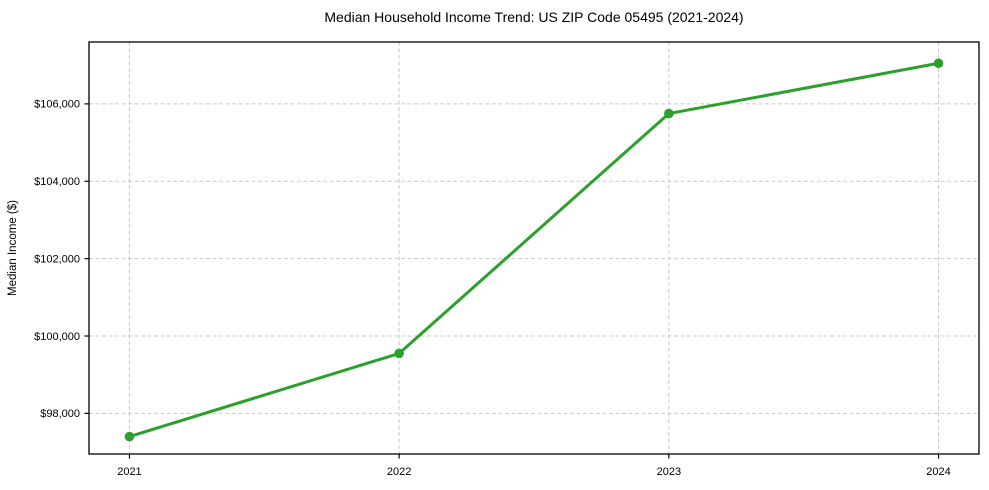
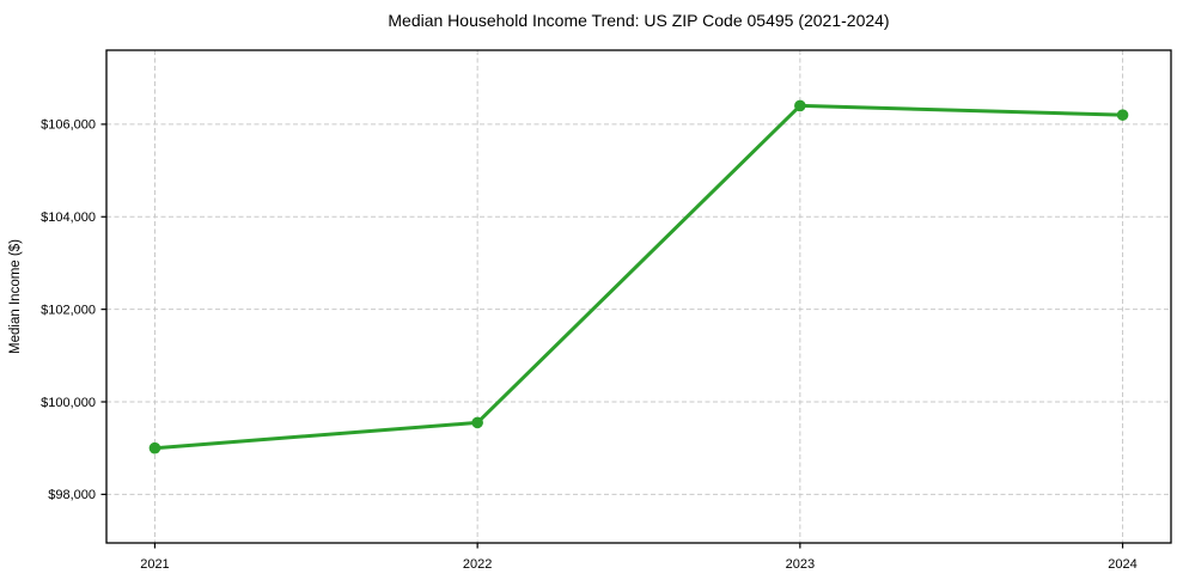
2021: $97400 -> $99000
2023: $105800 -> $106400
2024: $107000 -> $106200
